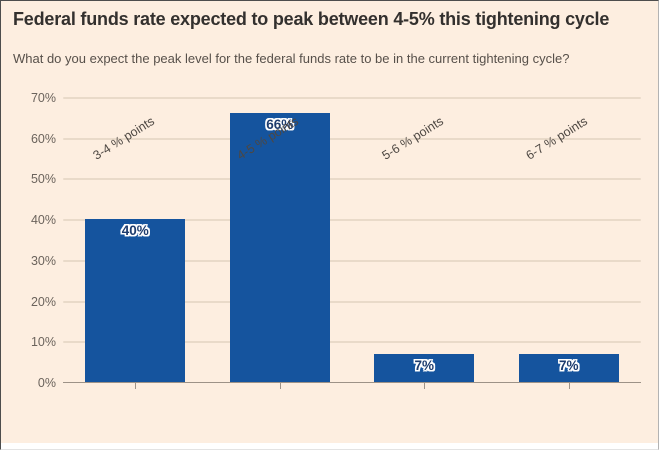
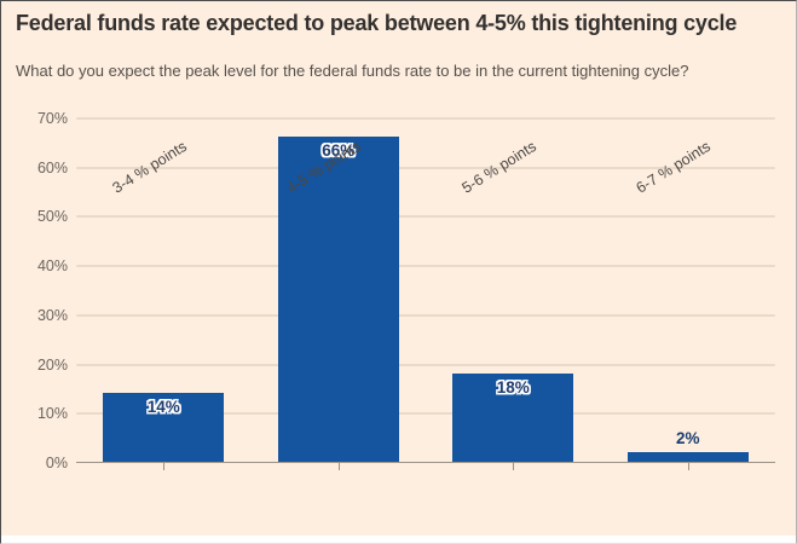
3-4 % points: 40% -> 14%
5-6 % points: 7% -> 18%
6-7 % points: 7% -> 2%
